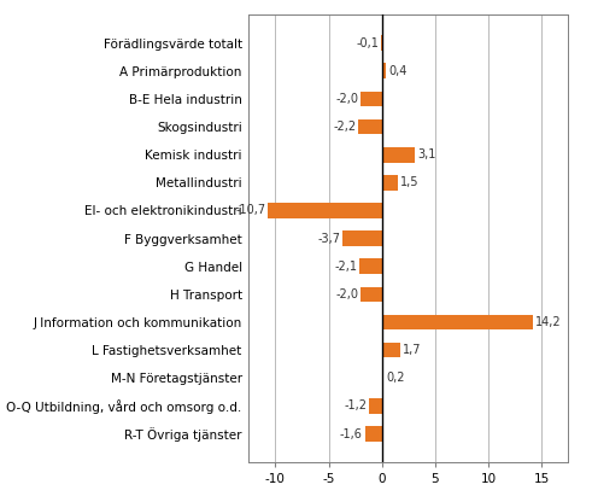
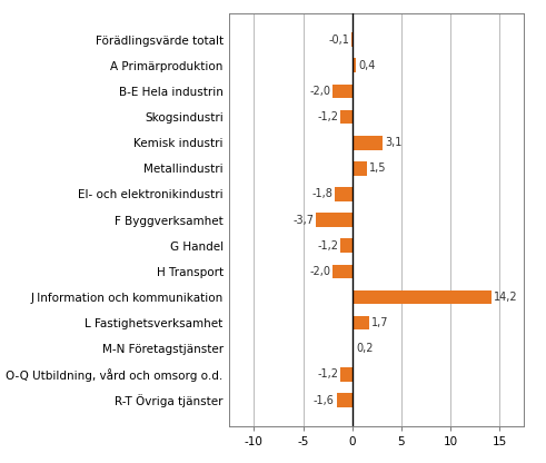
Skogsindustri: -2,2 -> -1,2
El- och elektronikindustri: -10.7 -> -1.8
G Handel: -2,1 -> -1,2
